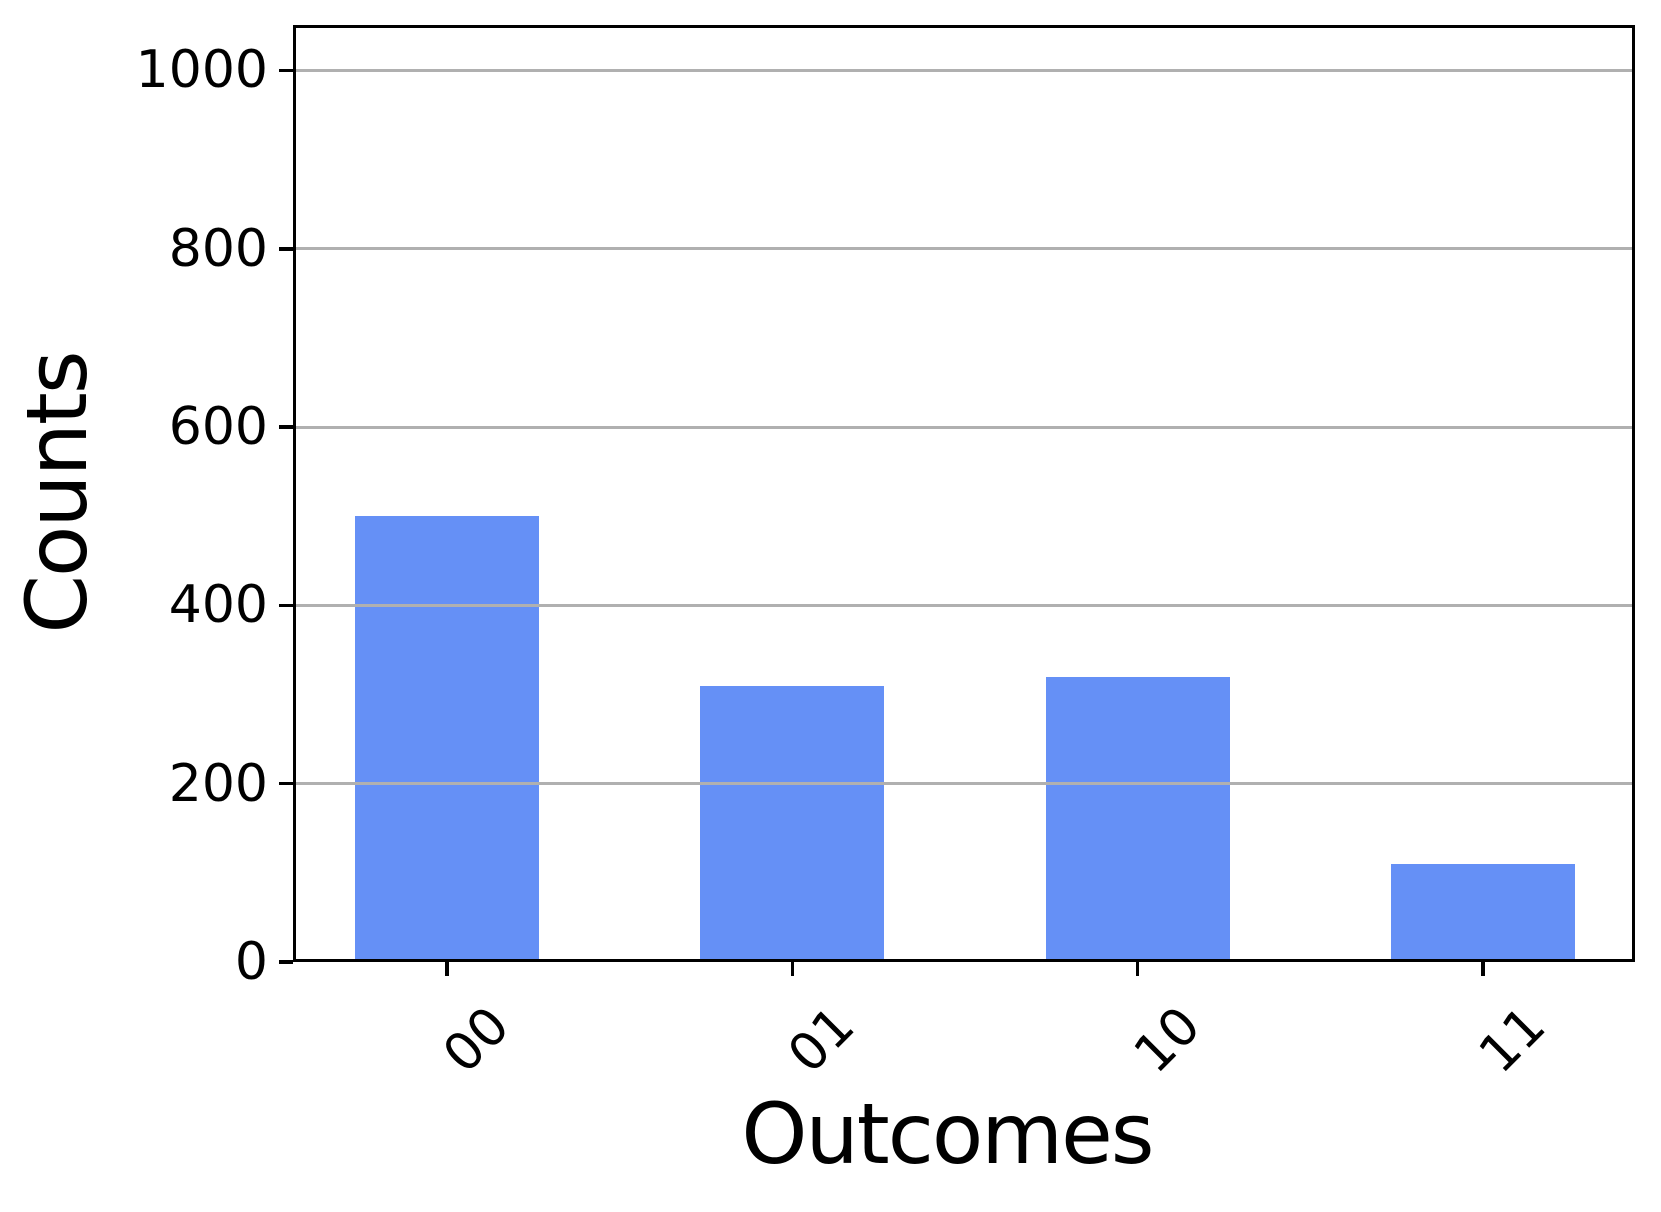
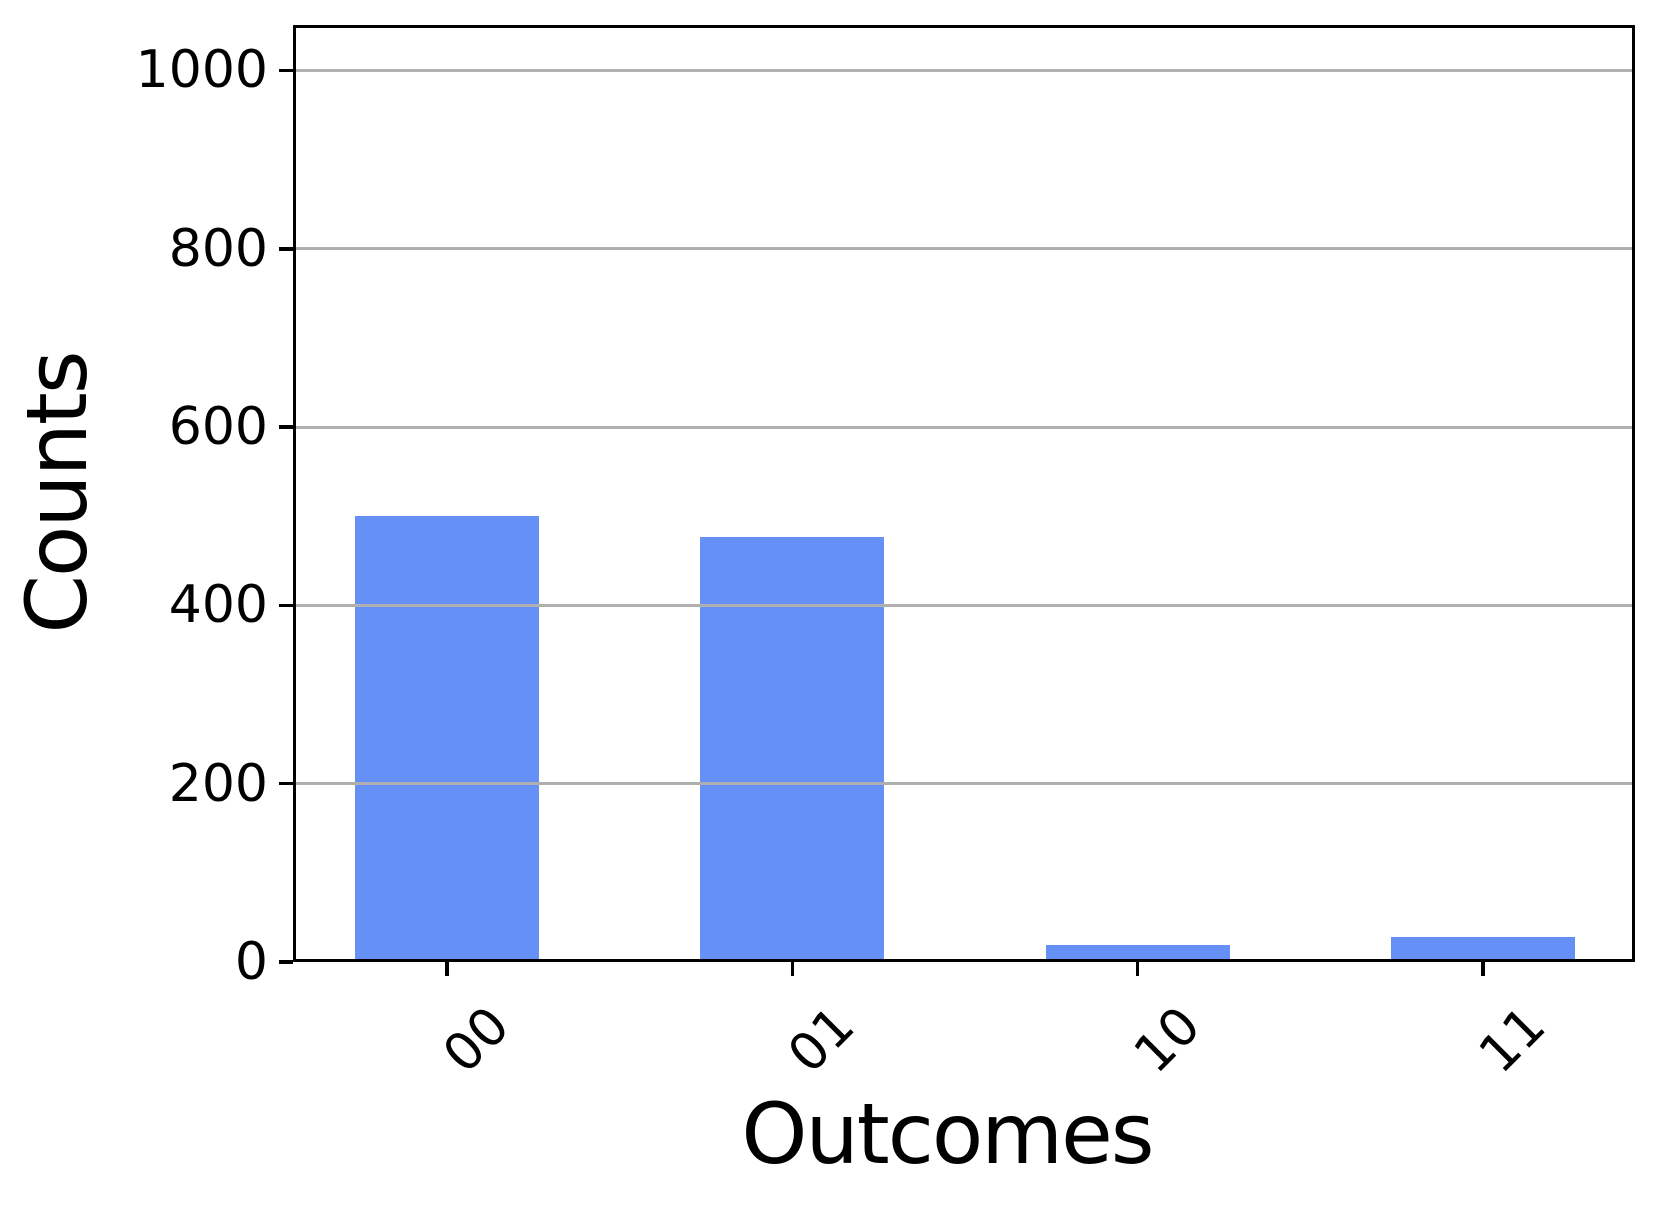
01: 310 -> 480
10: 320 -> 20
11: 110 -> 30
